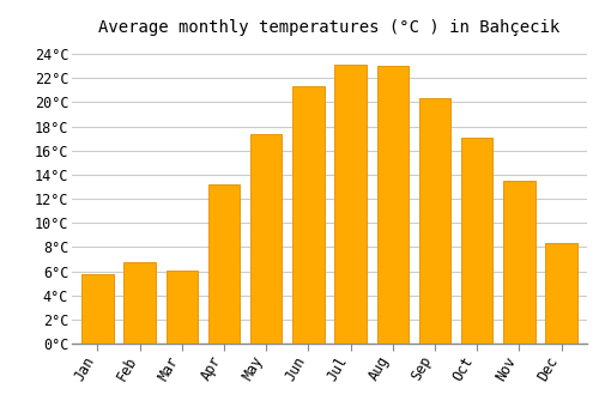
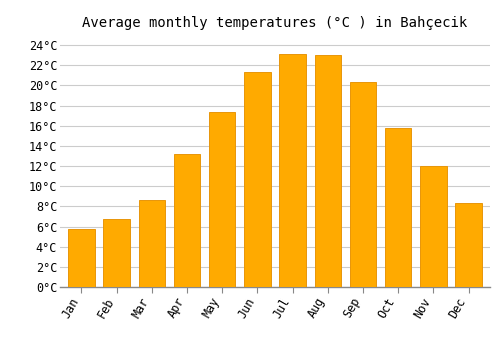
Mar: 6.1°C -> 8.6°C
Oct: 17.1°C -> 15.8°C
Nov: 13.5°C -> 12.0°C
